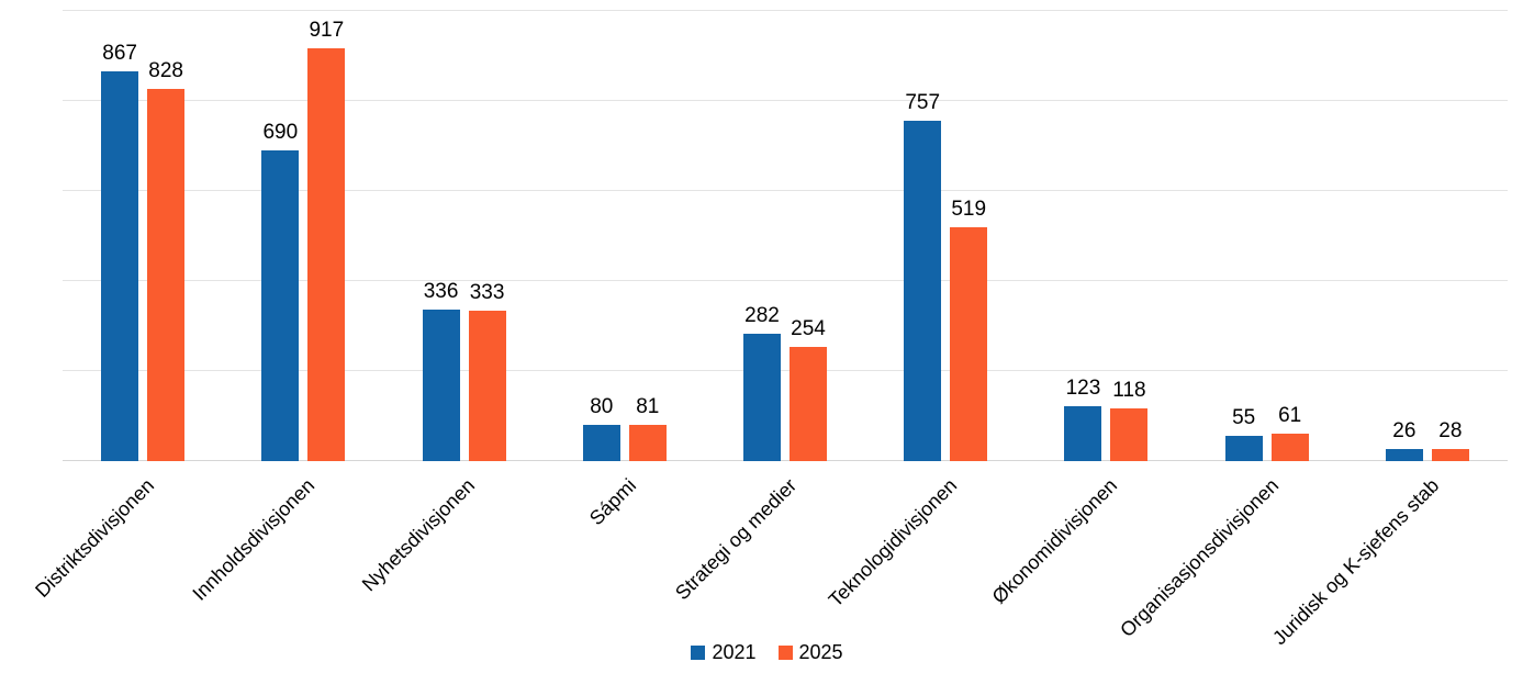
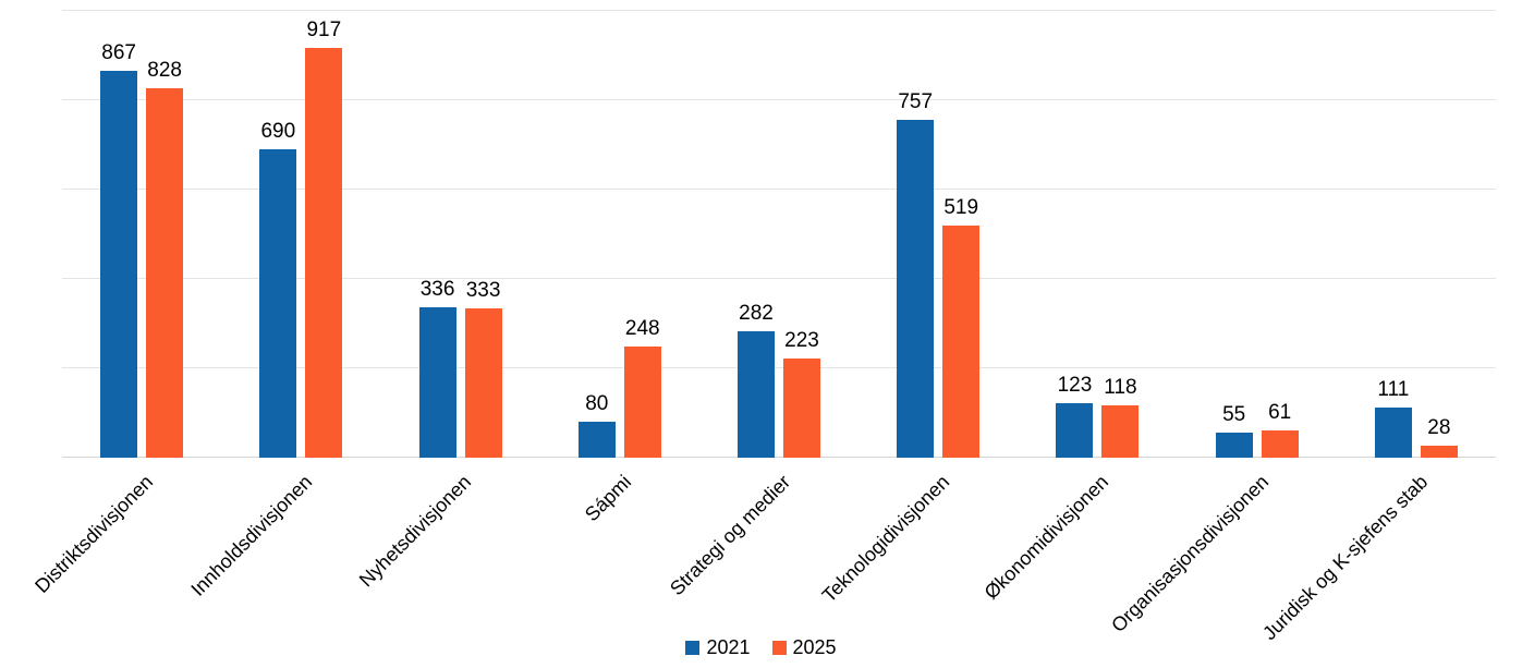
2025/Sápmi: 81 -> 248
2025/Strategi og medier: 254 -> 223
2021/Juridisk og K-sjefens stab: 26 -> 111
